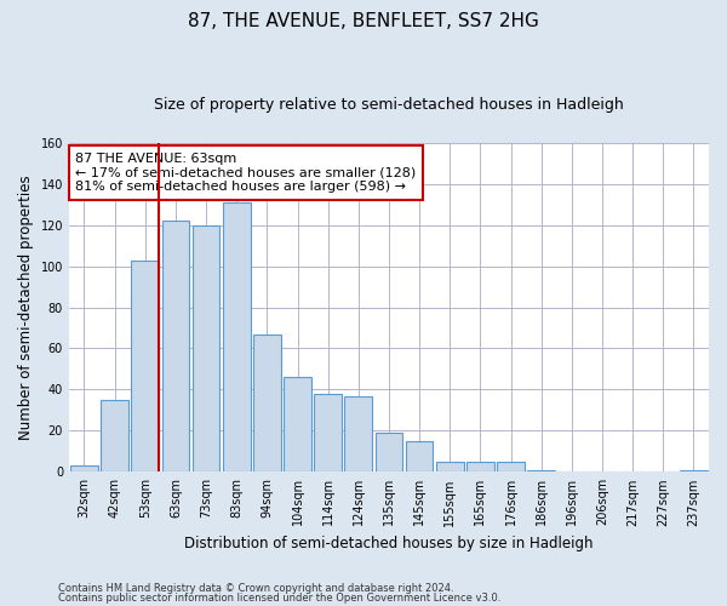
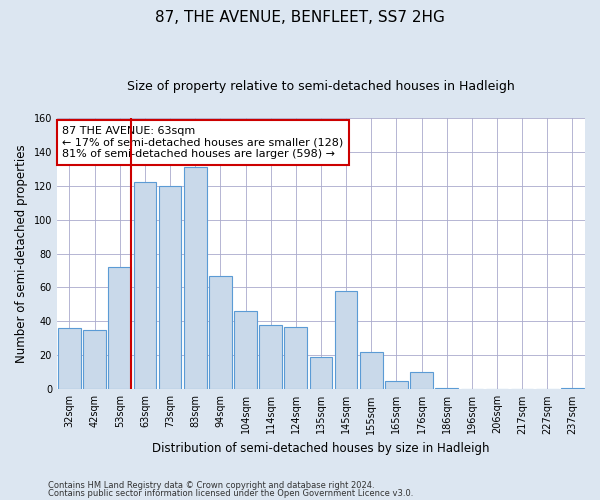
32sqm: 3 -> 36
53sqm: 103 -> 72
145sqm: 15 -> 58
155sqm: 5 -> 22
176sqm: 5 -> 10
